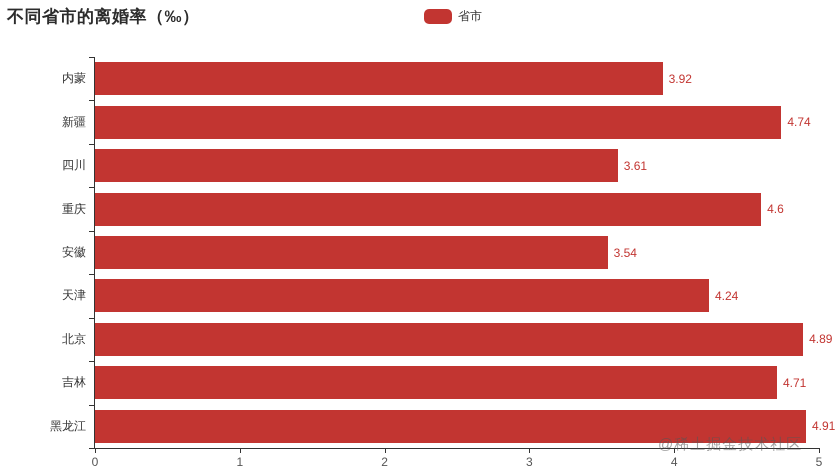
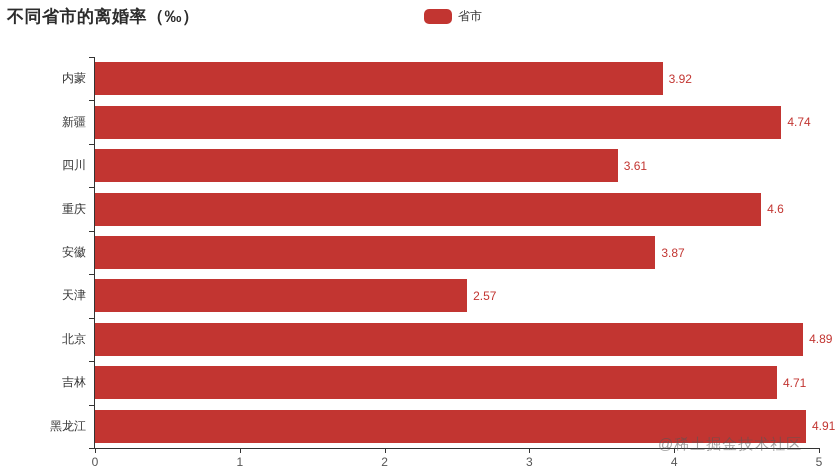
安徽: 3.54 -> 3.87
天津: 4.24 -> 2.57
